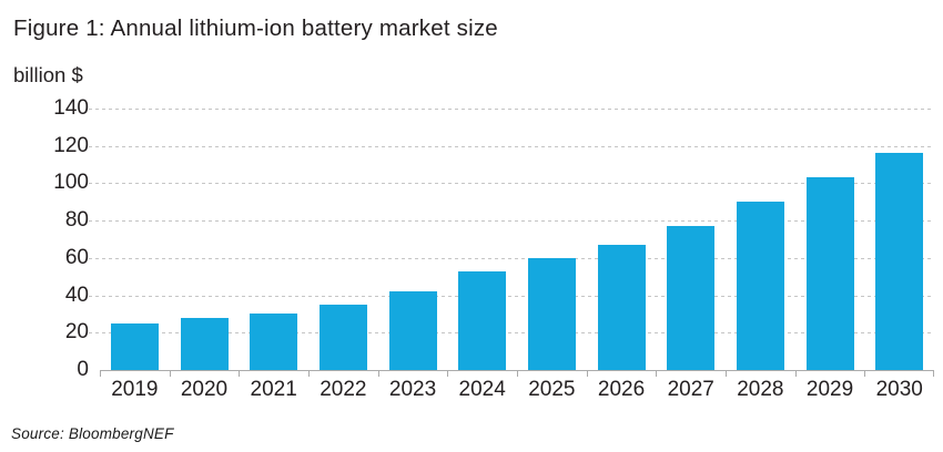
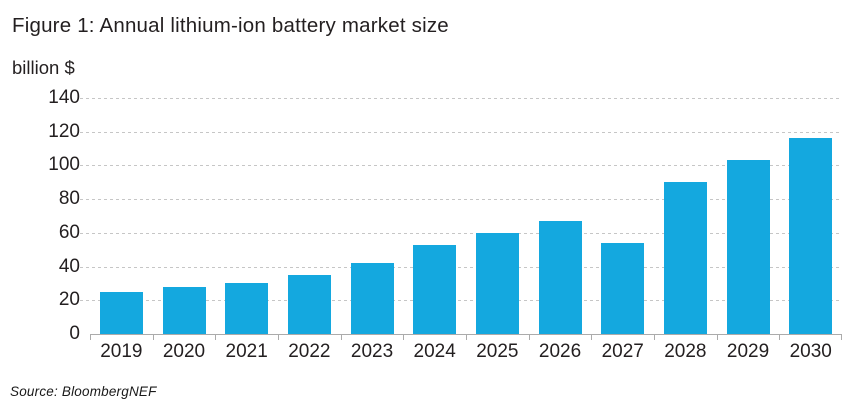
2027: 77 -> 54
